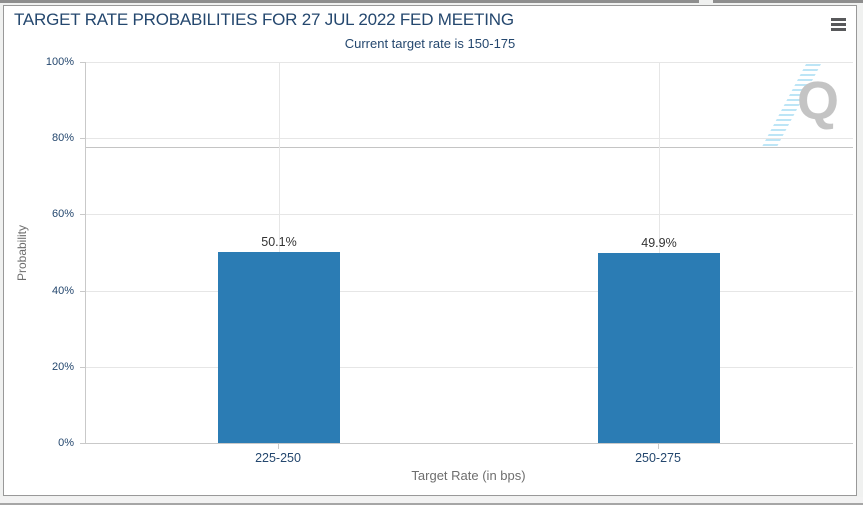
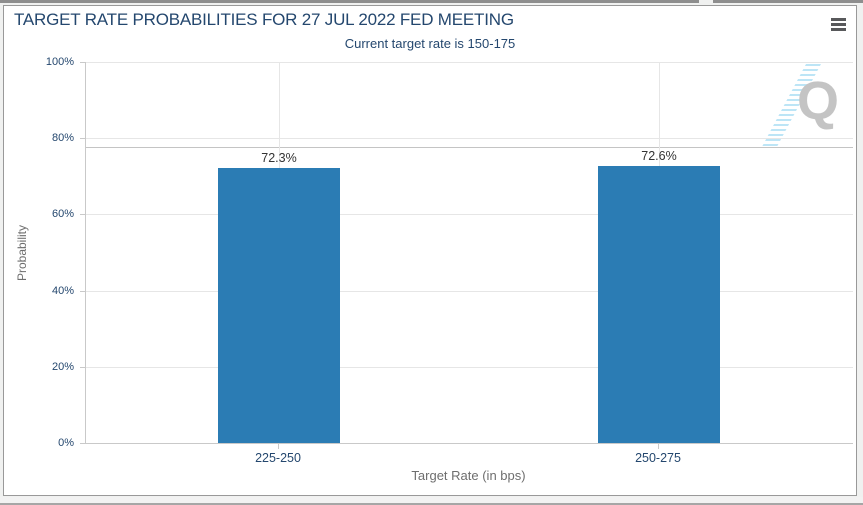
225-250: 50.1% -> 72.3%
250-275: 49.9% -> 72.6%
